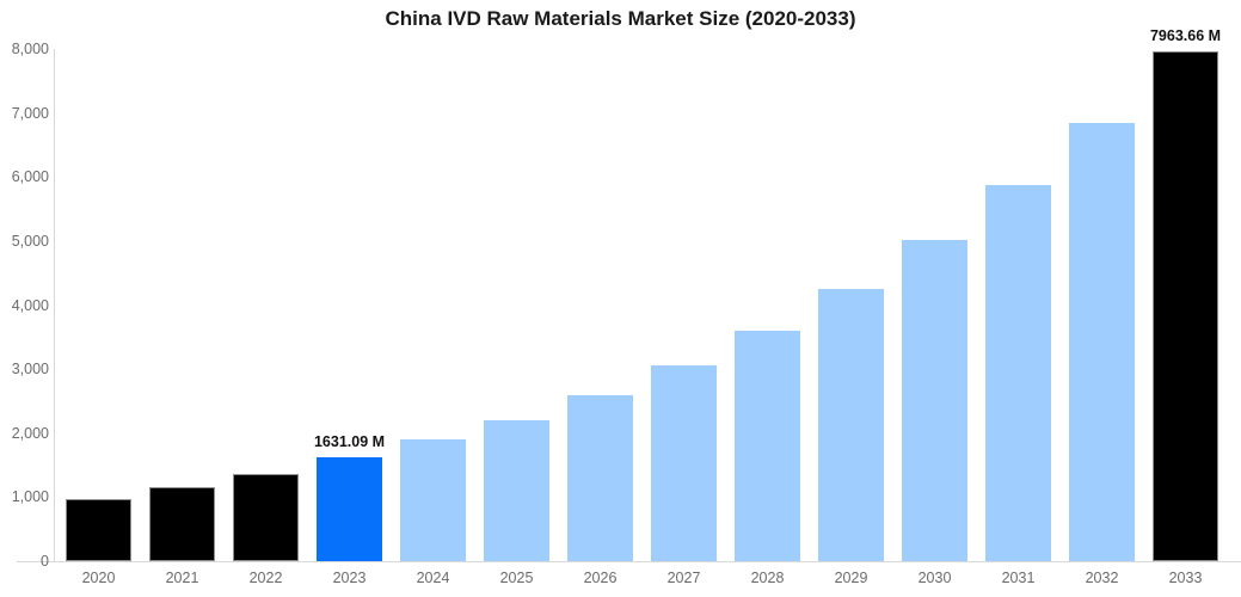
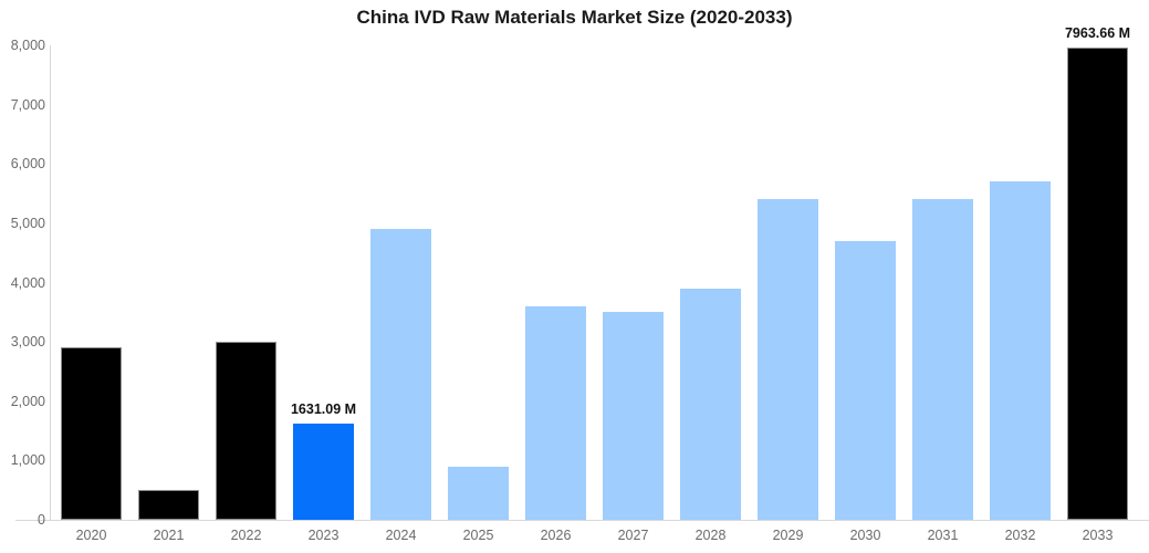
2020: 1000 -> 2900
2021: 1200 -> 500
2022: 1400 -> 3000
2024: 1900 -> 4900
2025: 2200 -> 900
2026: 2600 -> 3600
2027: 3100 -> 3500
2028: 3600 -> 3900
2029: 4200 -> 5400
2030: 5000 -> 4700
2031: 5900 -> 5400
2032: 6800 -> 5700
